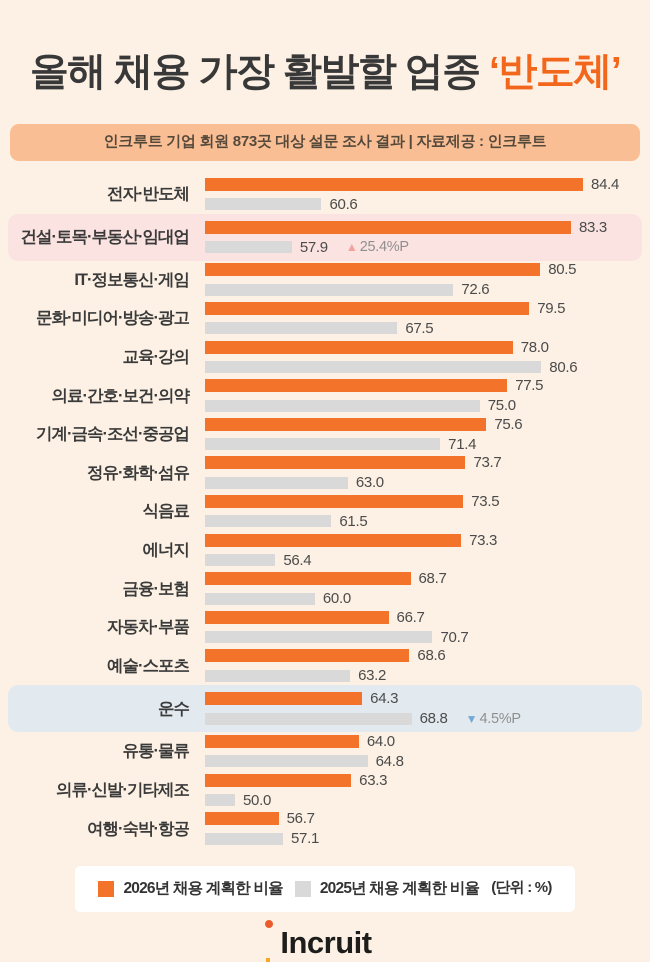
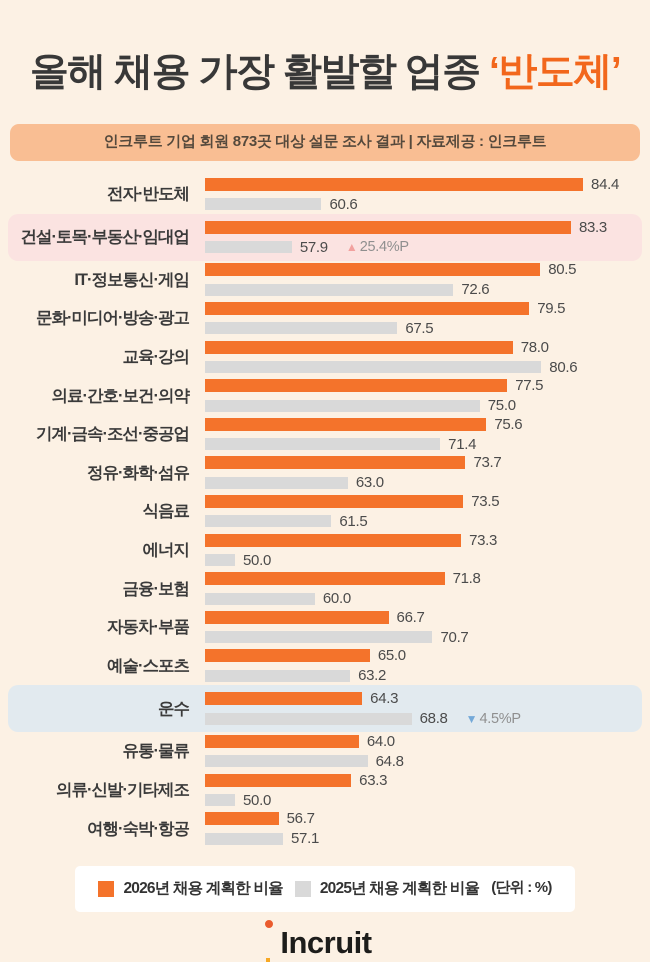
2025년 채용 계획한 비율/에너지: 56.4 -> 50.0
2026년 채용 계획한 비율/금융·보험: 68.7 -> 71.8
2026년 채용 계획한 비율/예술·스포츠: 68.6 -> 65.0
